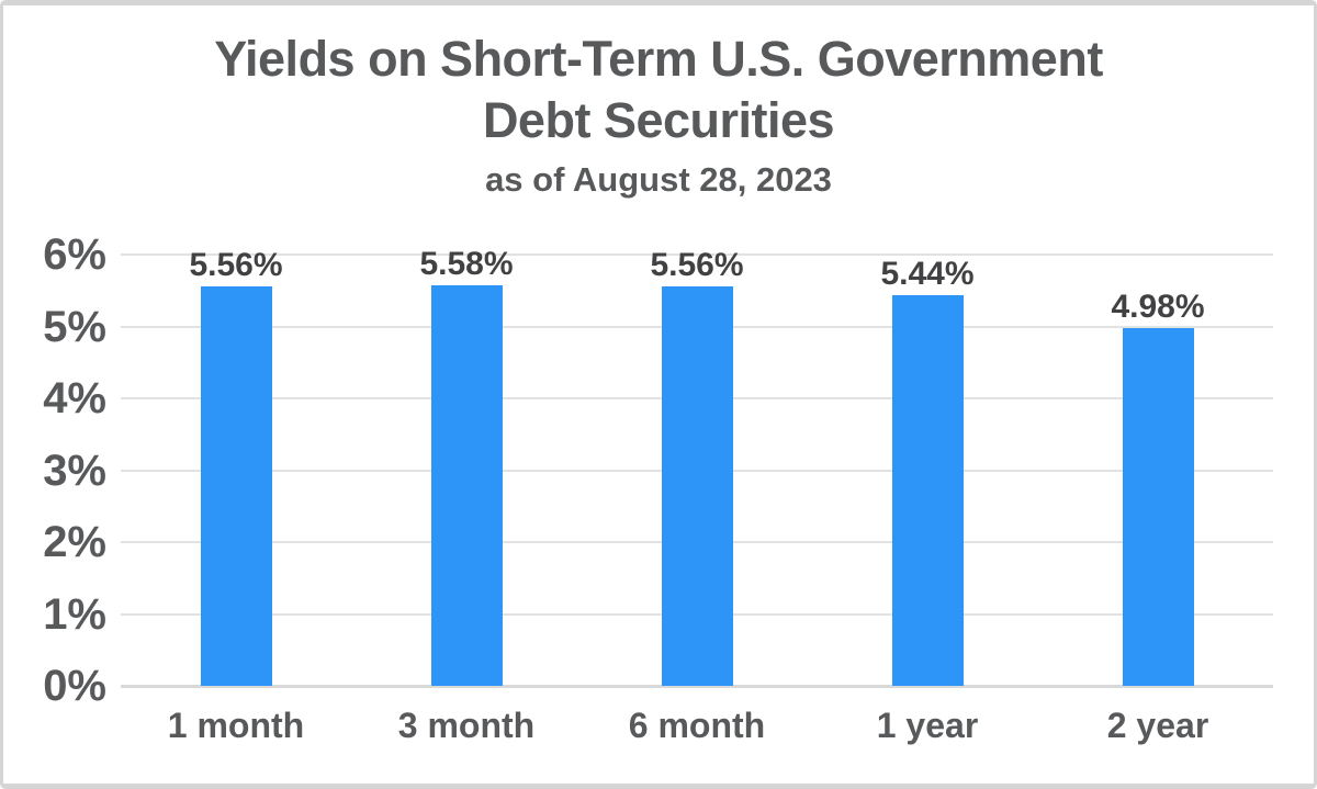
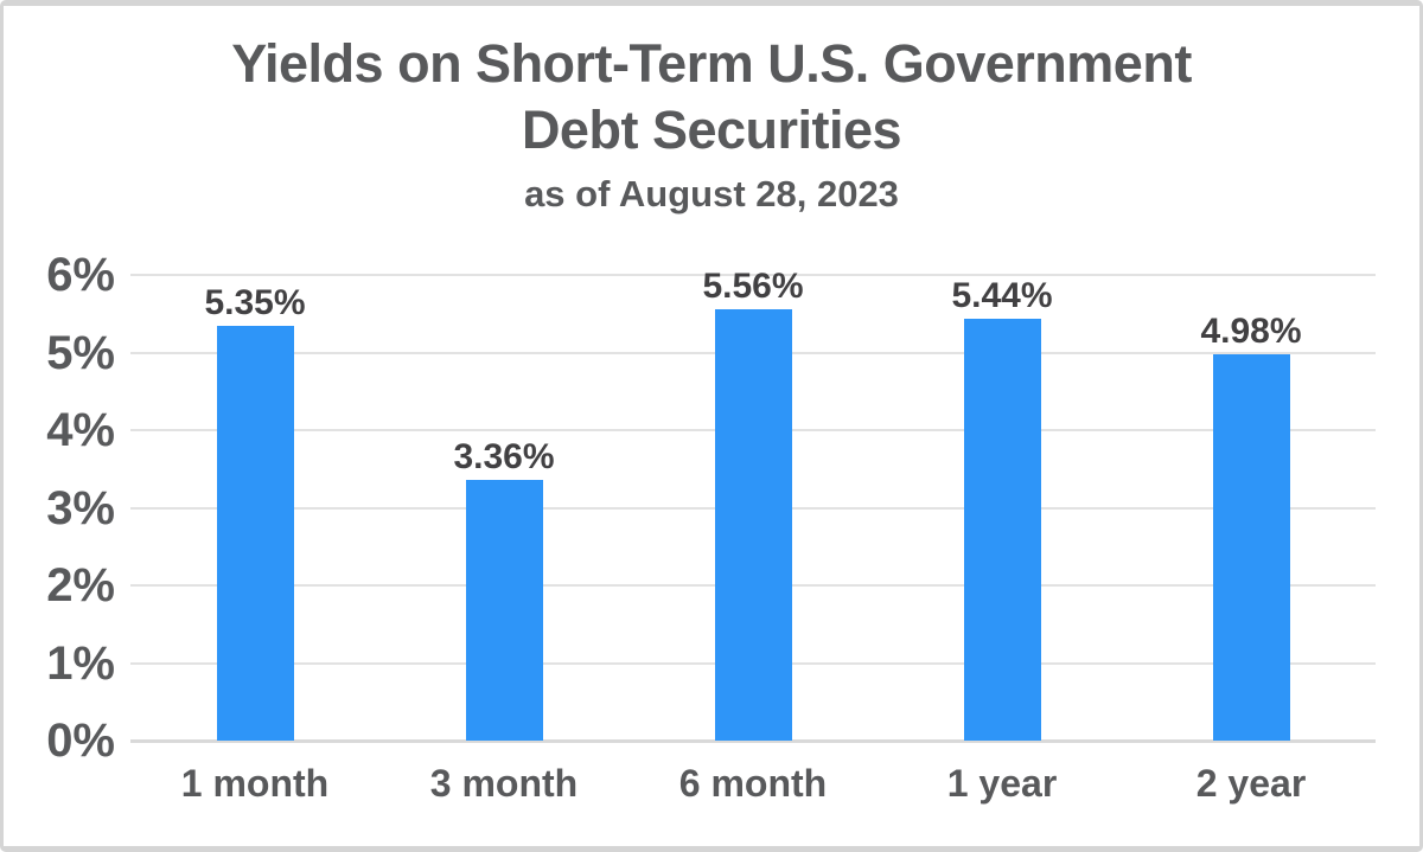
1 month: 5.56% -> 5.35%
3 month: 5.58% -> 3.36%
